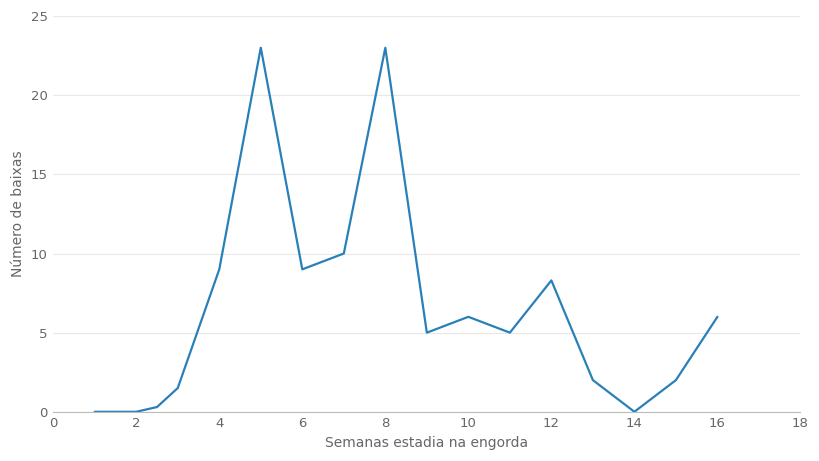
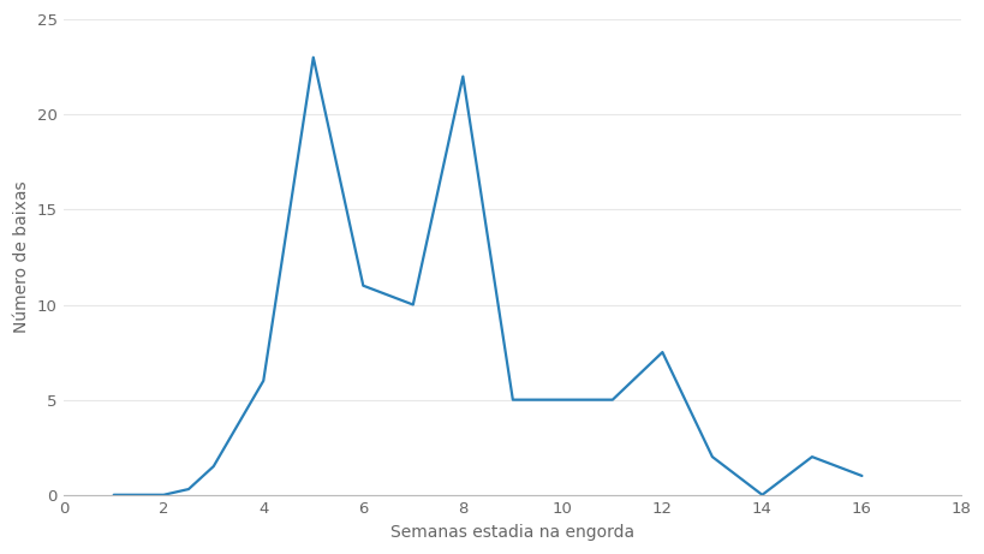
4: 9.0 -> 6.0
6: 9.0 -> 11.0
8: 23.0 -> 22.0
10: 6.0 -> 5.0
12: 8.3 -> 7.5
16: 6.0 -> 1.0
